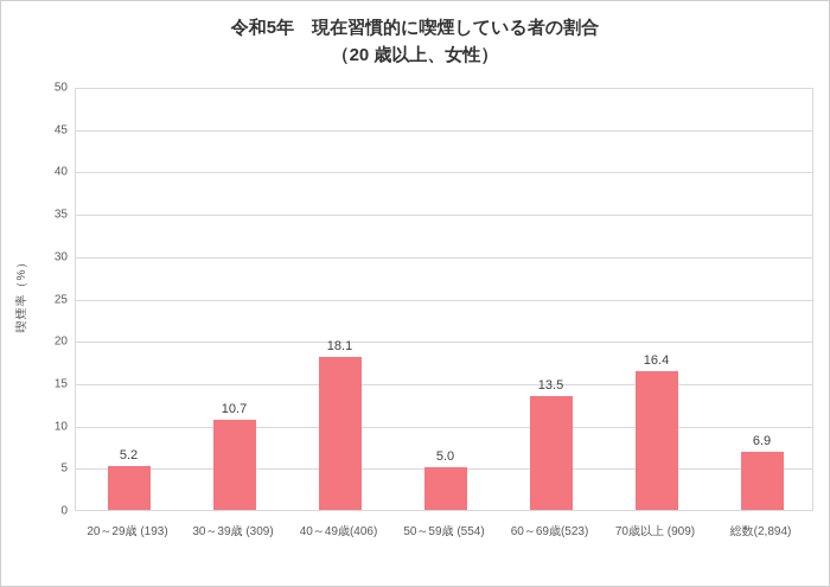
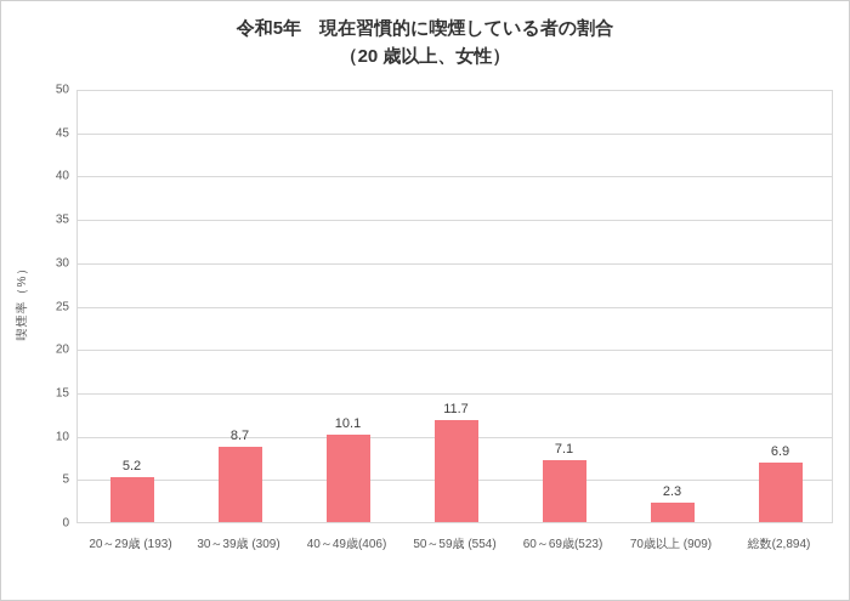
30～39歳 (309): 10.7 -> 8.7
40～49歳(406): 18.1 -> 10.1
50～59歳 (554): 5.0 -> 11.7
60～69歳(523): 13.5 -> 7.1
70歳以上 (909): 16.4 -> 2.3
